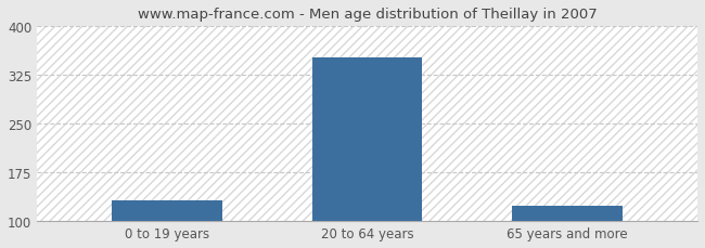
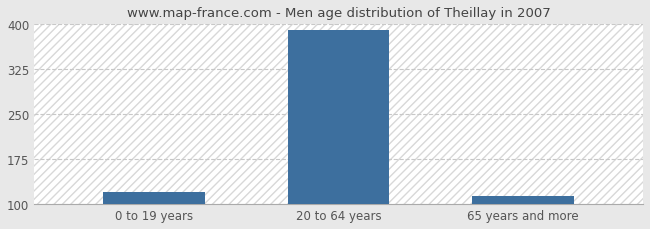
0 to 19 years: 132 -> 120
20 to 64 years: 352 -> 390
65 years and more: 124 -> 113
